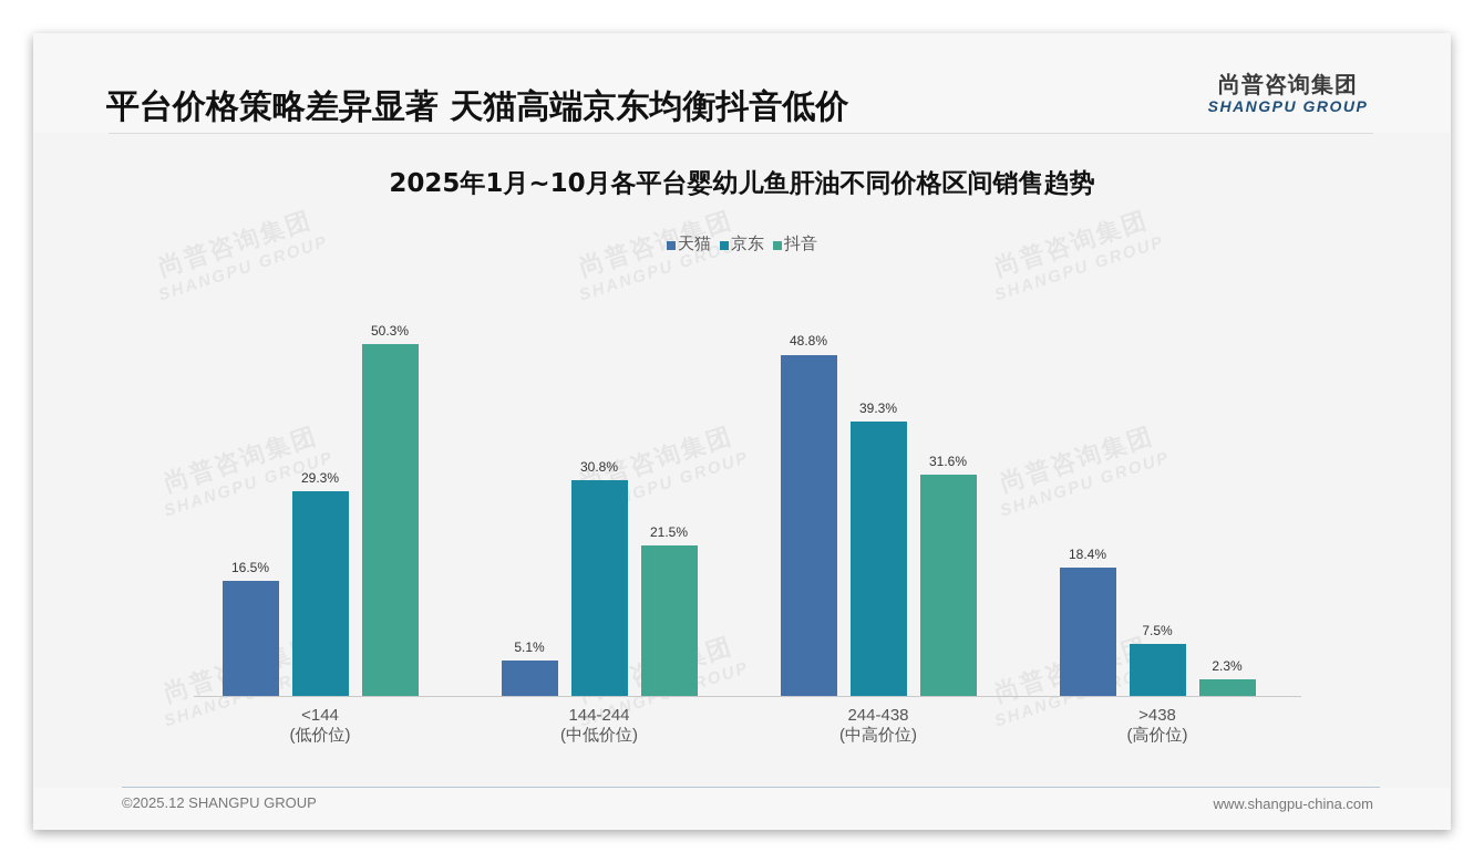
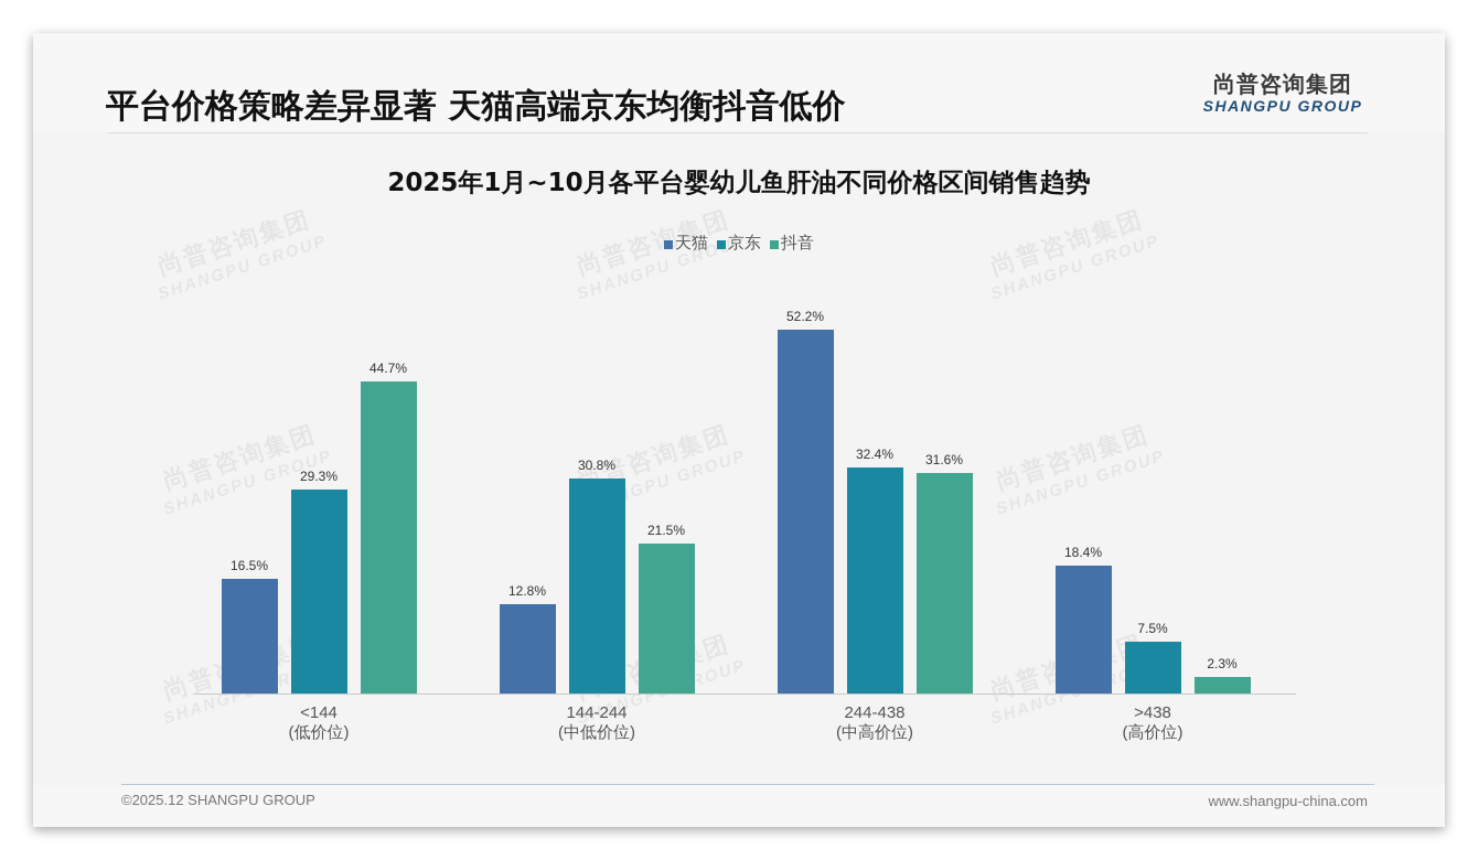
抖音/<144 (低价位): 50.3% -> 44.7%
天猫/144-244 (中低价位): 5.1% -> 12.8%
天猫/244-438 (中高价位): 48.8% -> 52.2%
京东/244-438 (中高价位): 39.3% -> 32.4%
